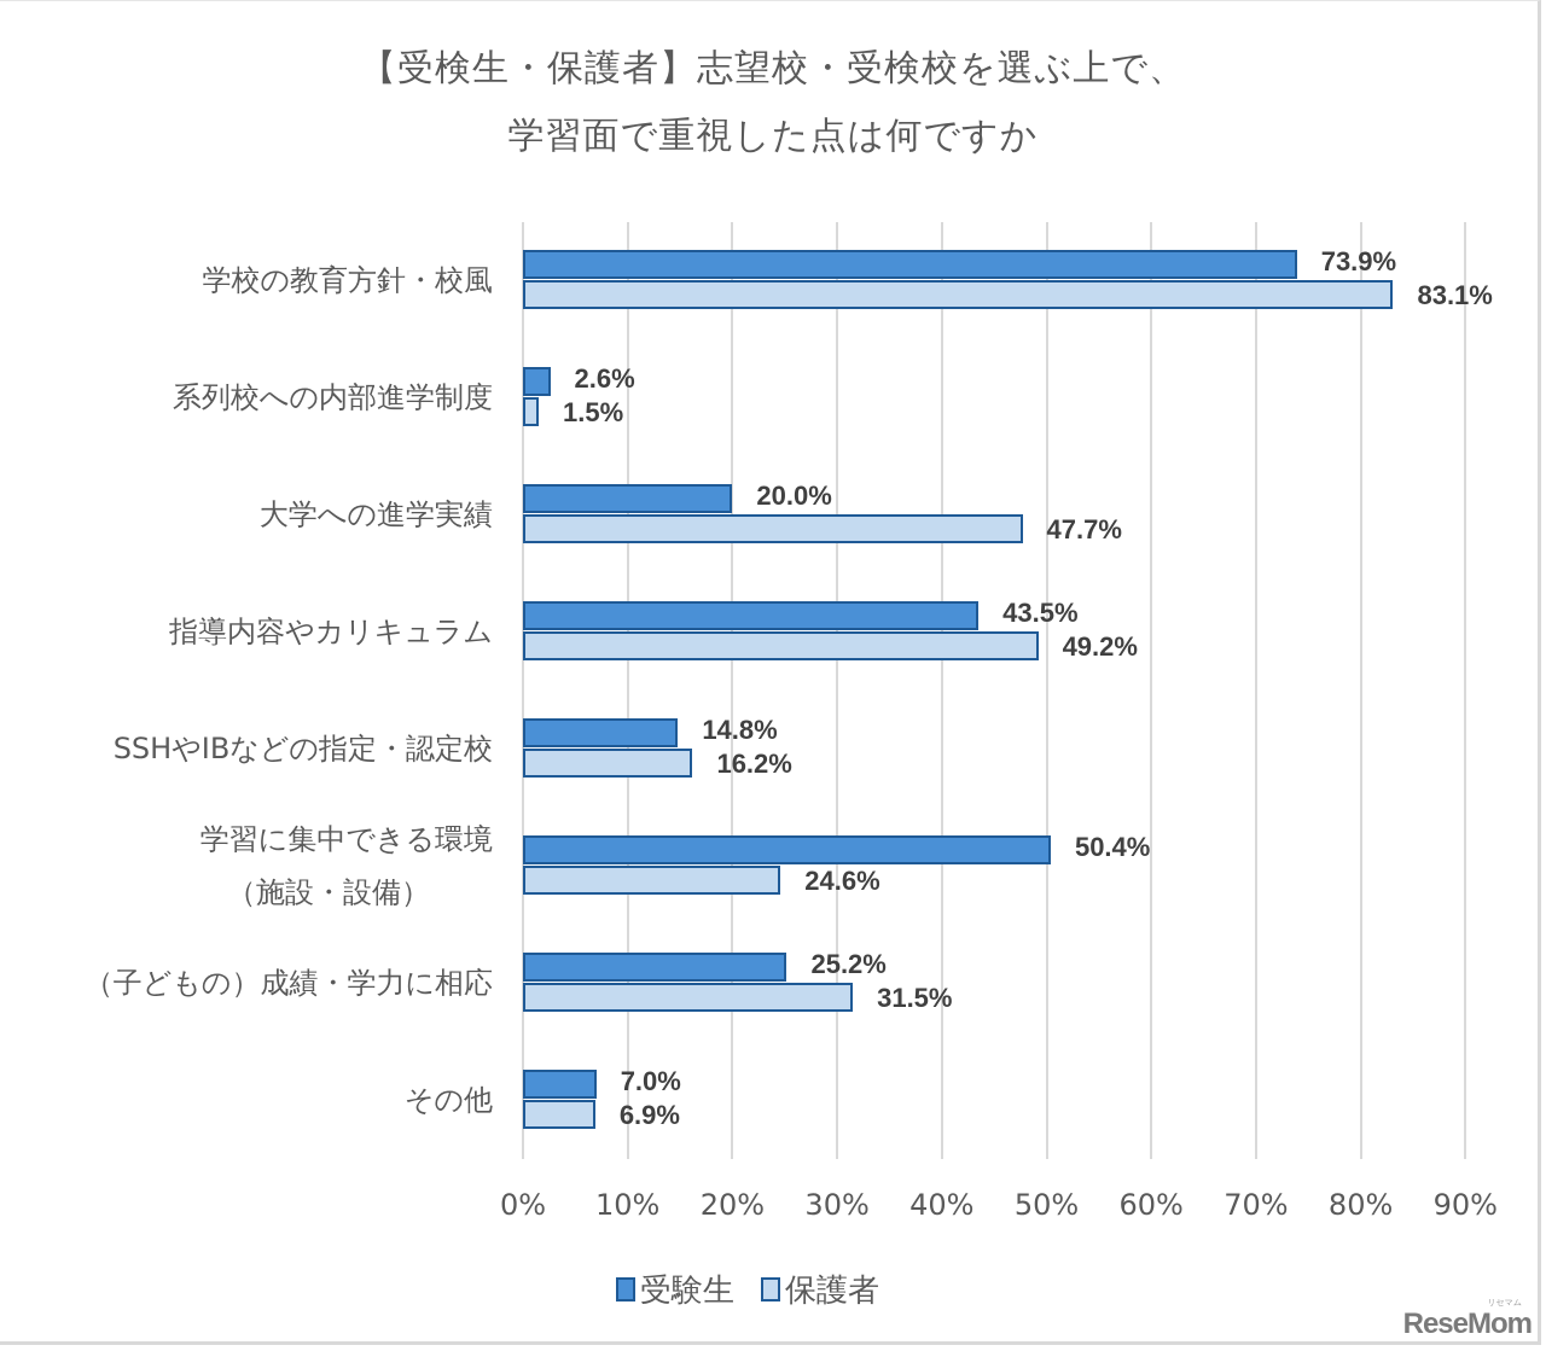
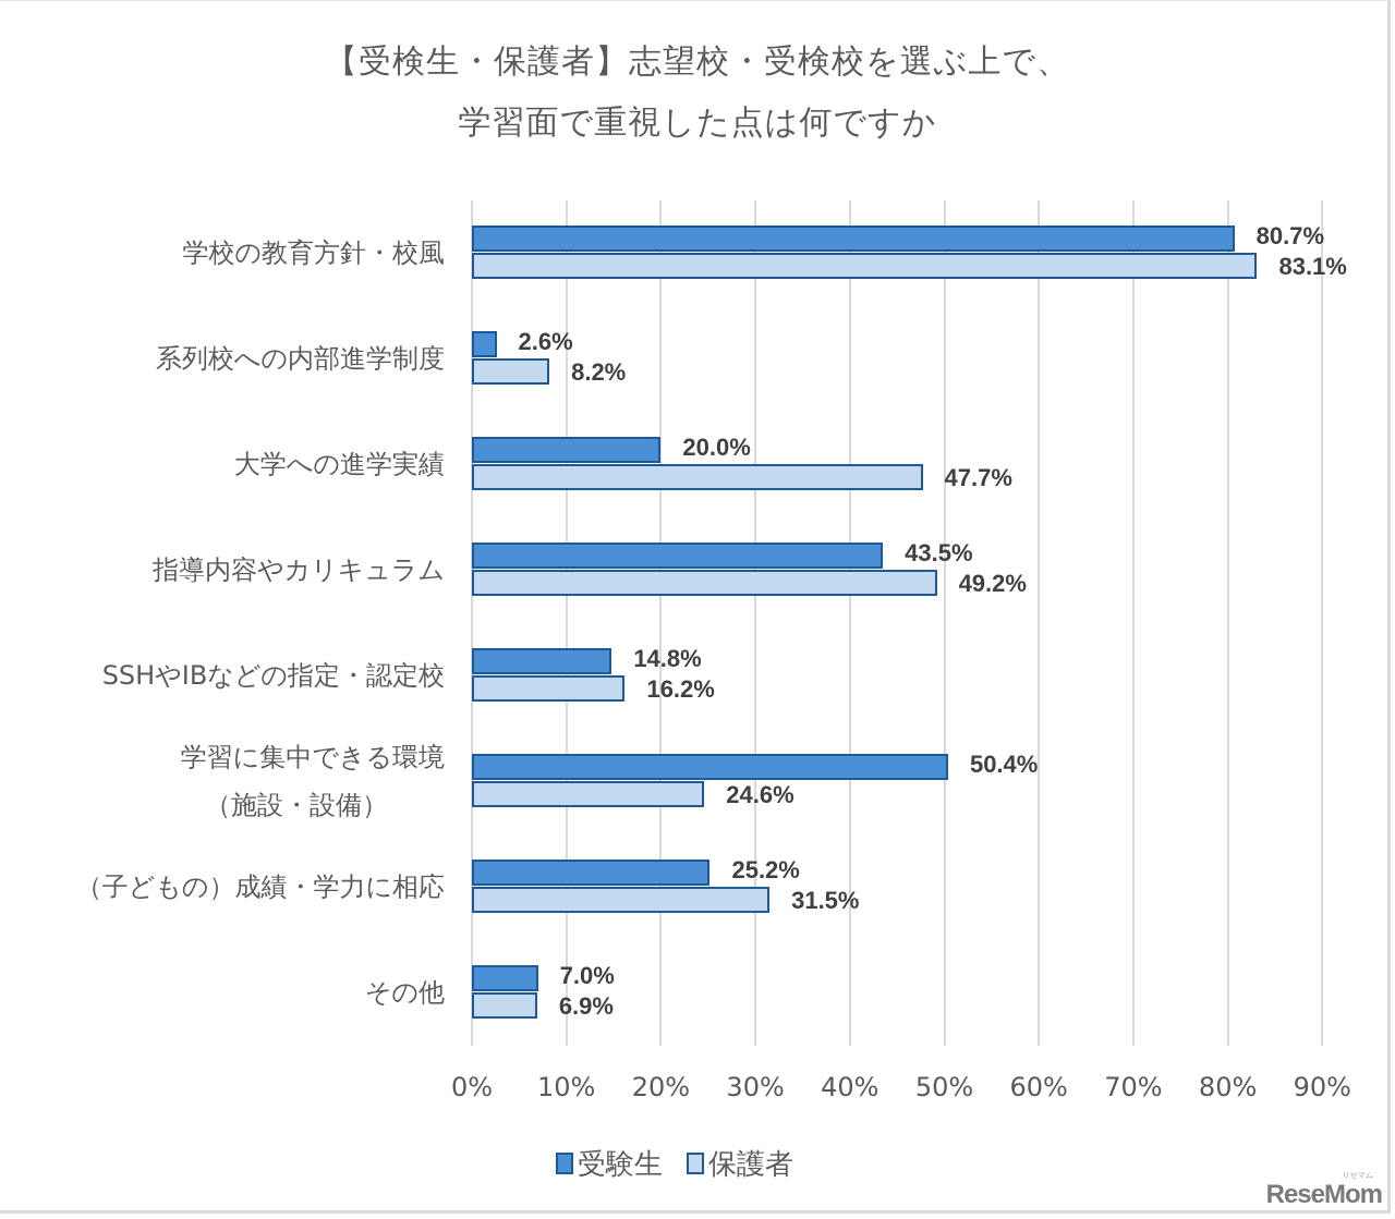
受験生/学校の教育方針・校風: 73.9% -> 80.7%
保護者/系列校への内部進学制度: 1.5% -> 8.2%
